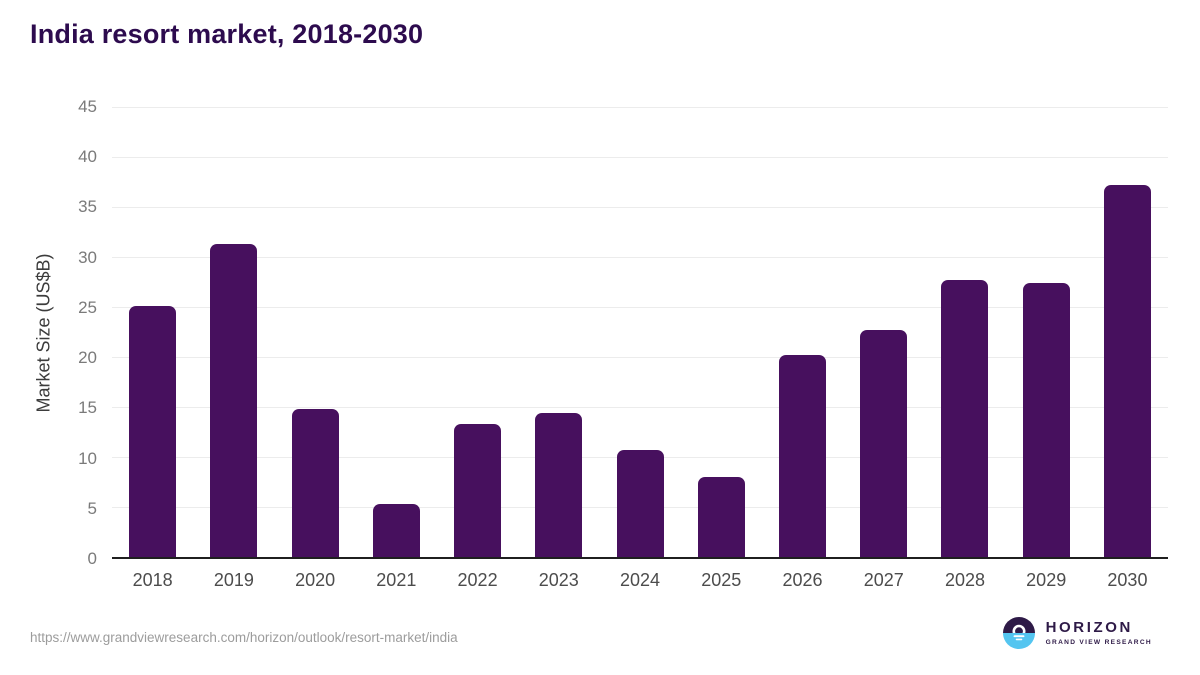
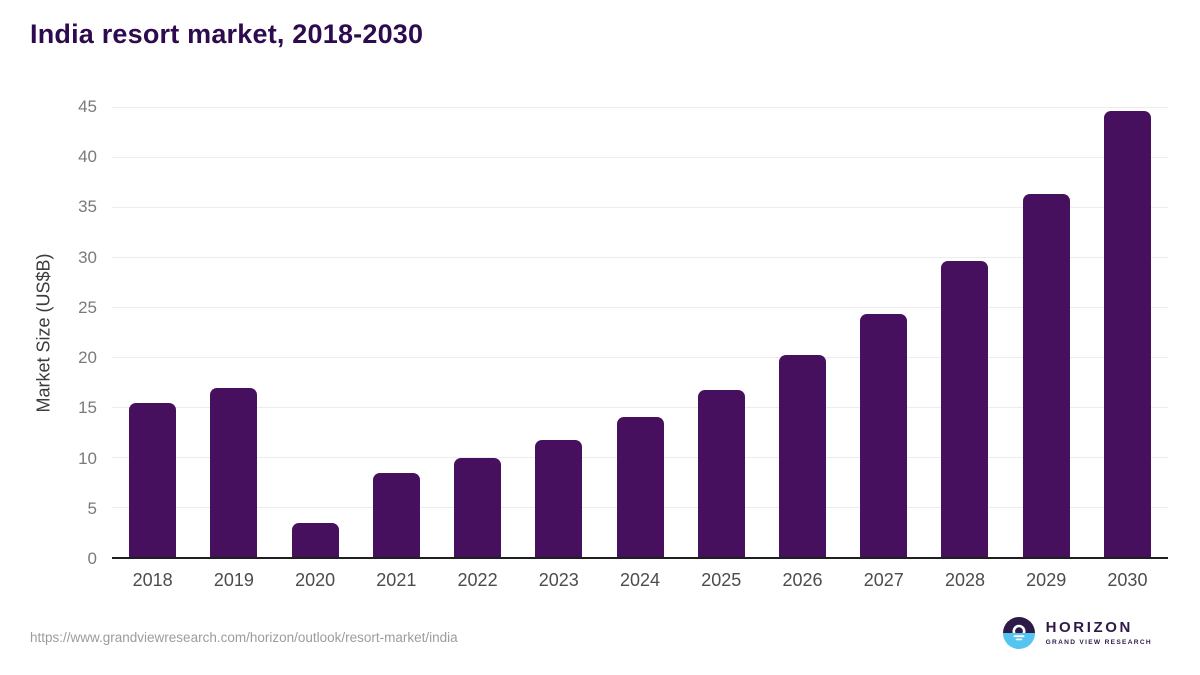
2018: 25.1 -> 15.4
2019: 31.3 -> 16.9
2020: 14.8 -> 3.4
2021: 5.3 -> 8.4
2022: 13.3 -> 9.9
2023: 14.4 -> 11.7
2024: 10.7 -> 14.0
2025: 8.0 -> 16.7
2027: 22.7 -> 24.3
2028: 27.7 -> 29.6
2029: 27.4 -> 36.3
2030: 37.2 -> 44.6
